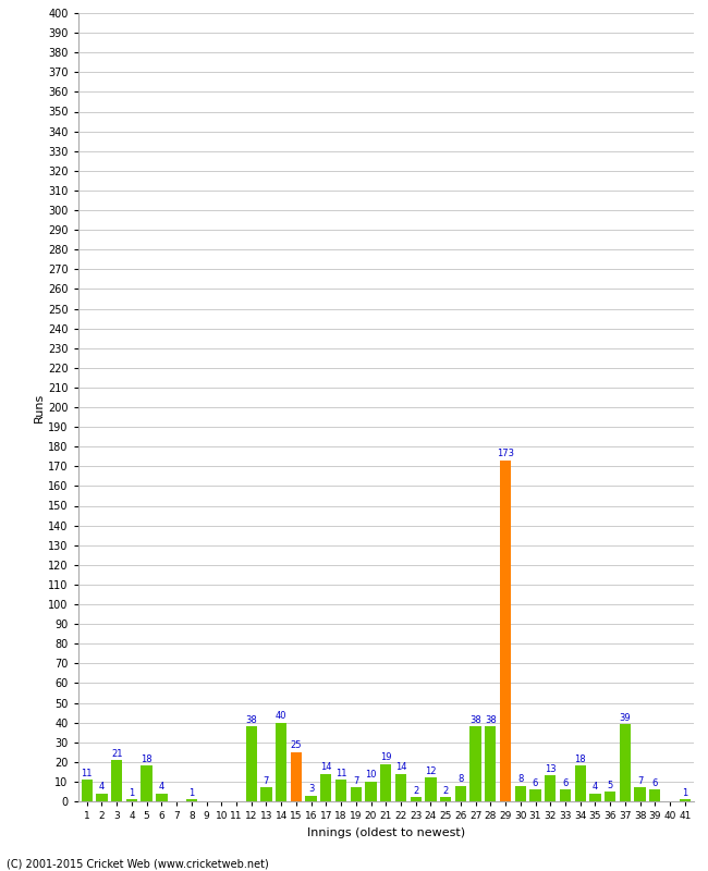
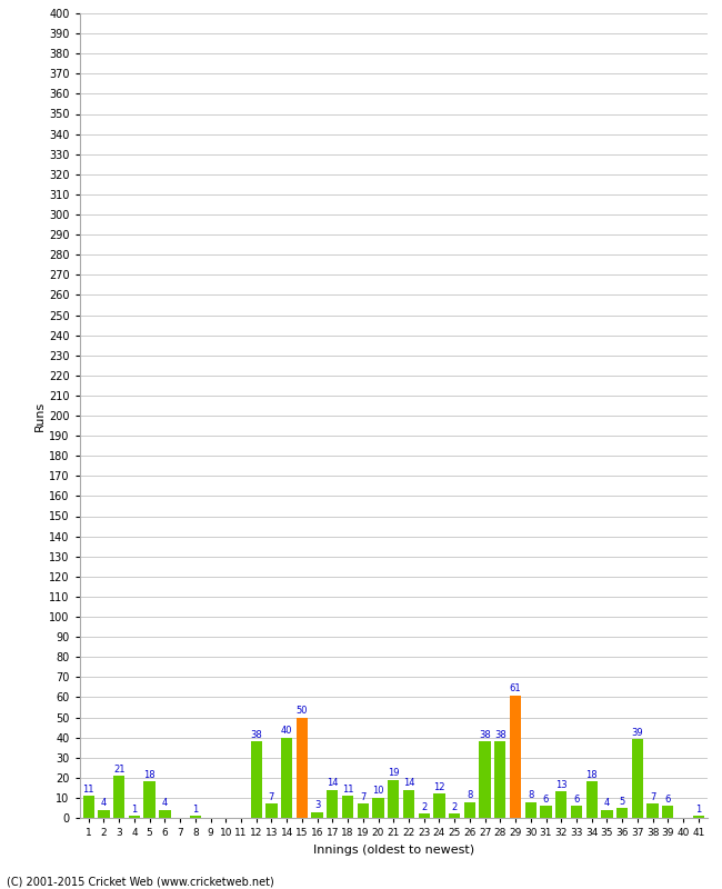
15: 25 -> 50
29: 173 -> 61
